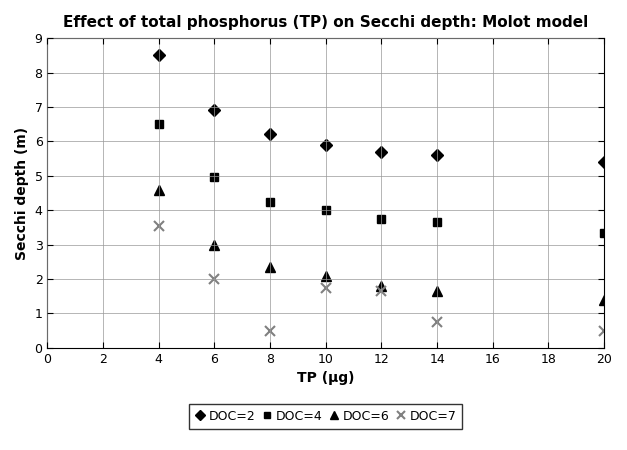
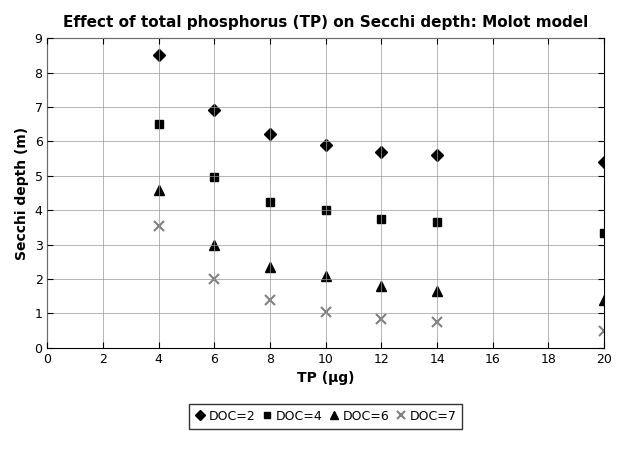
DOC=7/8: 0.50 -> 1.40
DOC=7/10: 1.75 -> 1.05
DOC=7/12: 1.65 -> 0.85
